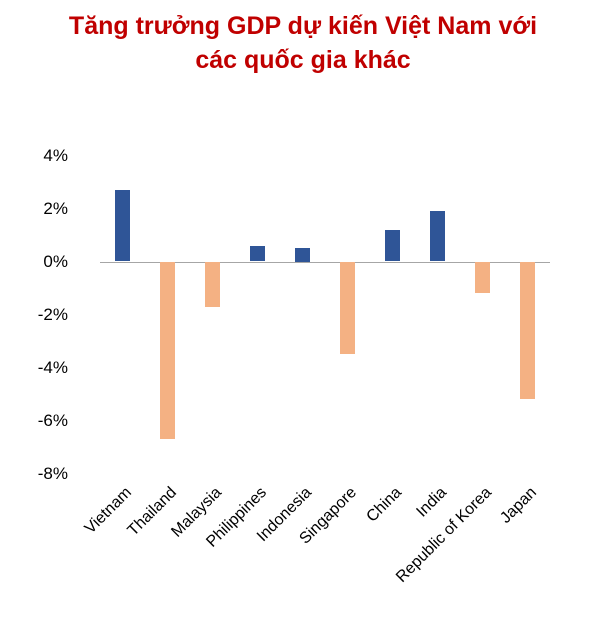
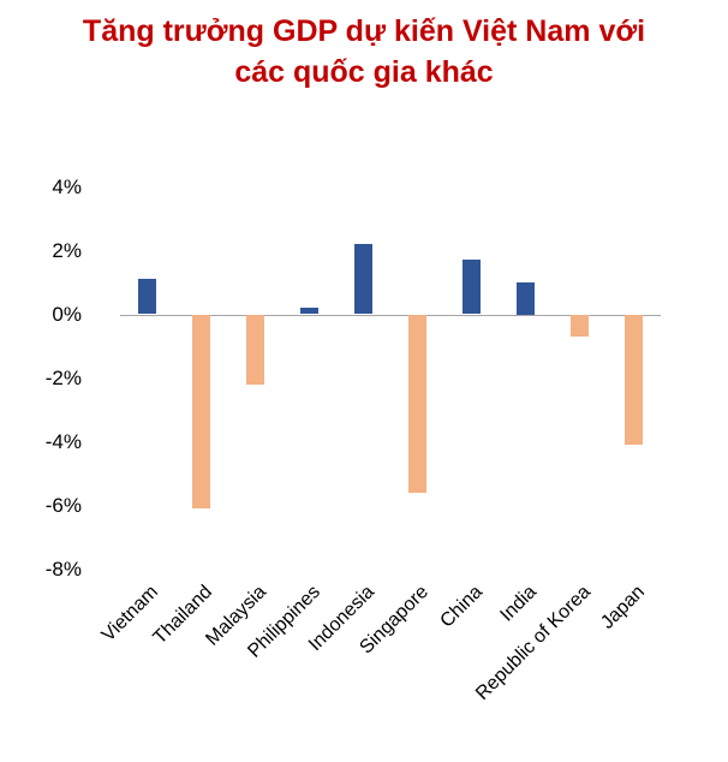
Vietnam: 2.7% -> 1.1%
Thailand: -6.7% -> -6.1%
Malaysia: -1.7% -> -2.2%
Philippines: 0.6% -> 0.2%
Indonesia: 0.5% -> 2.2%
Singapore: -3.5% -> -5.6%
China: 1.2% -> 1.7%
India: 1.9% -> 1.0%
Republic of Korea: -1.2% -> -0.7%
Japan: -5.2% -> -4.1%
